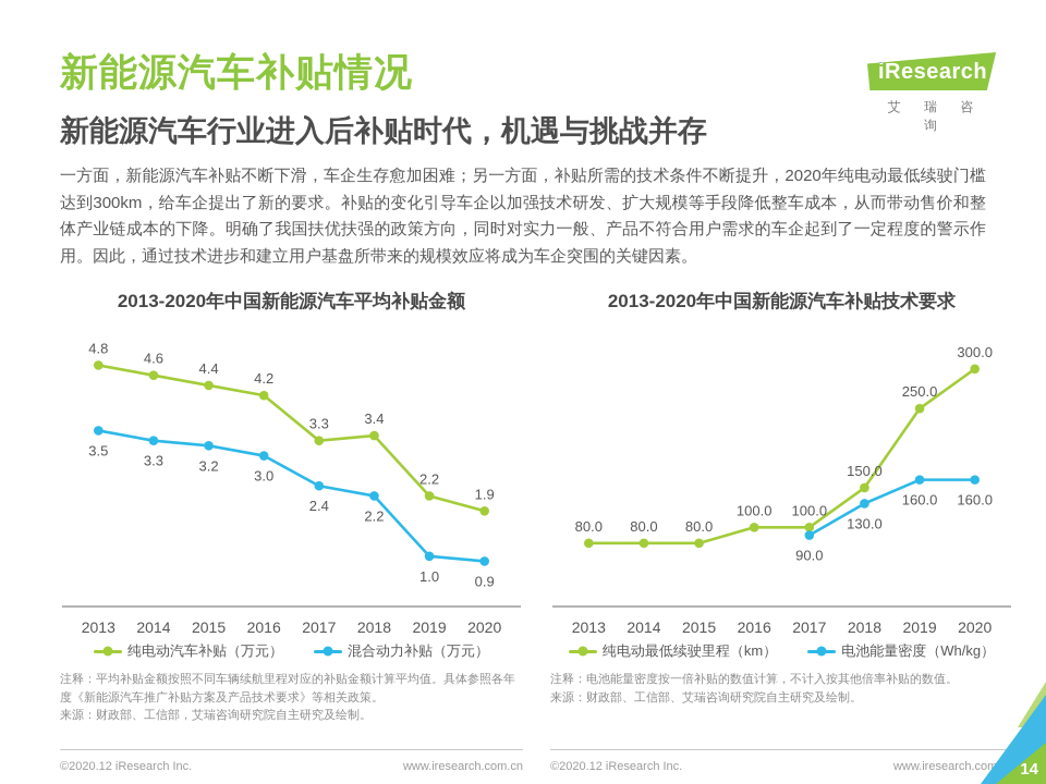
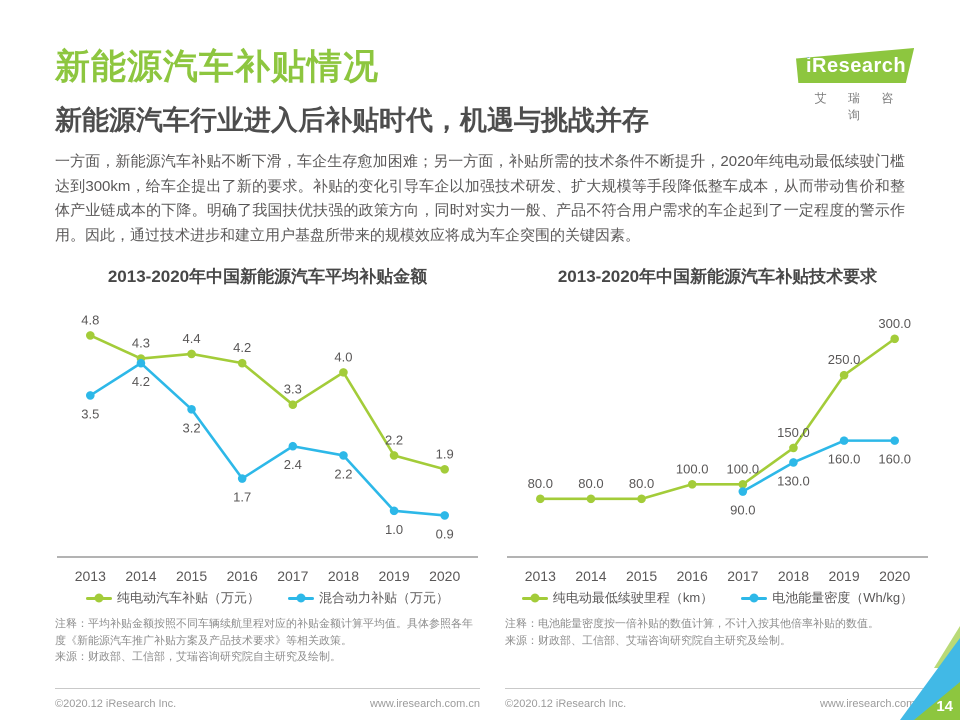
2013-2020年中国新能源汽车平均补贴金额/纯电动汽车补贴（万元）/2014: 4.6 -> 4.3
2013-2020年中国新能源汽车平均补贴金额/混合动力补贴（万元）/2014: 3.3 -> 4.2
2013-2020年中国新能源汽车平均补贴金额/混合动力补贴（万元）/2016: 3.0 -> 1.7
2013-2020年中国新能源汽车平均补贴金额/纯电动汽车补贴（万元）/2018: 3.4 -> 4.0
